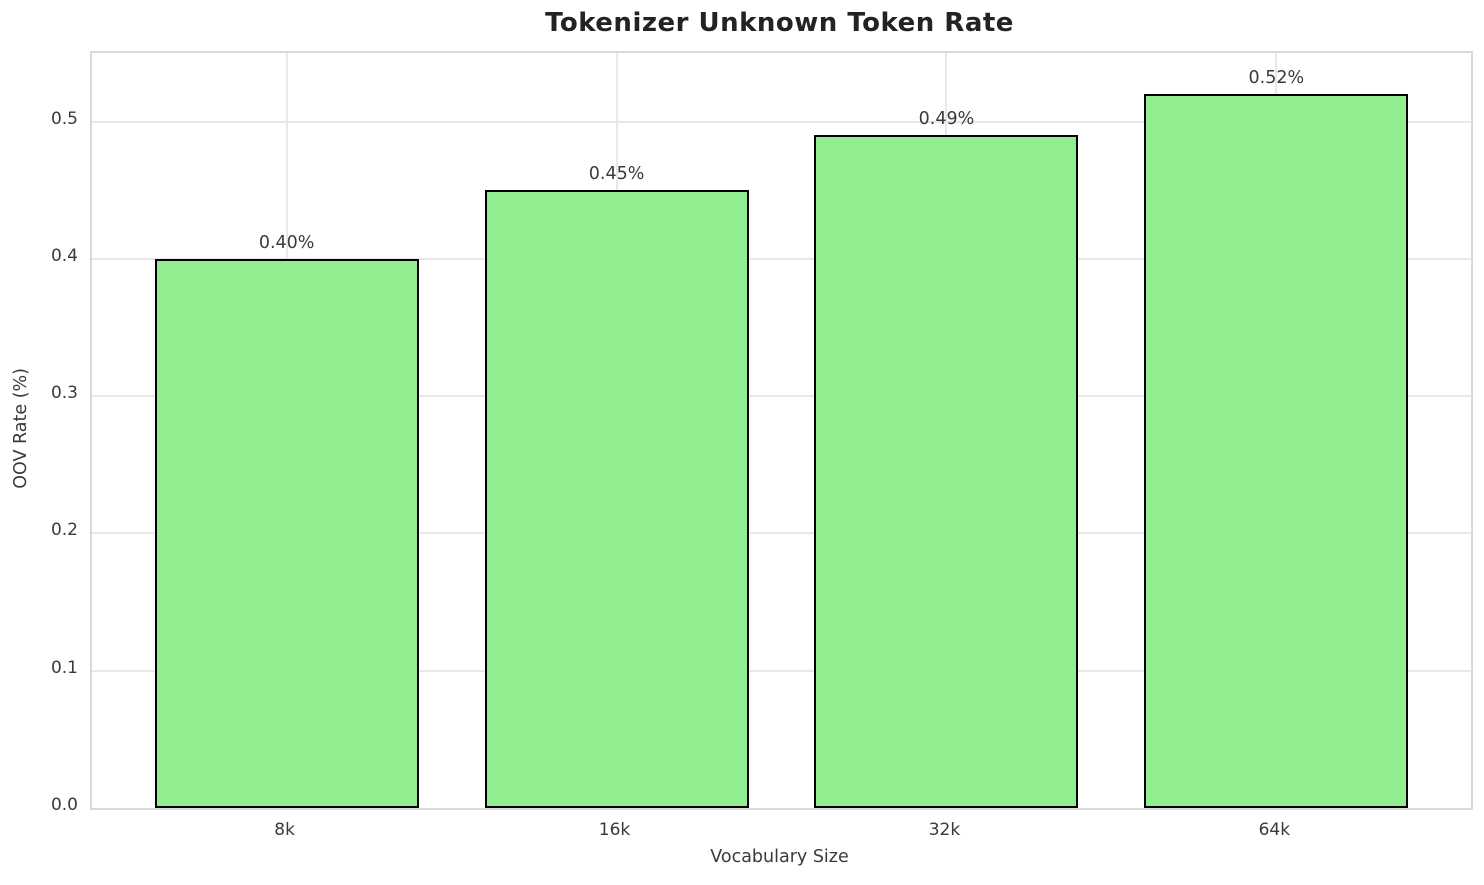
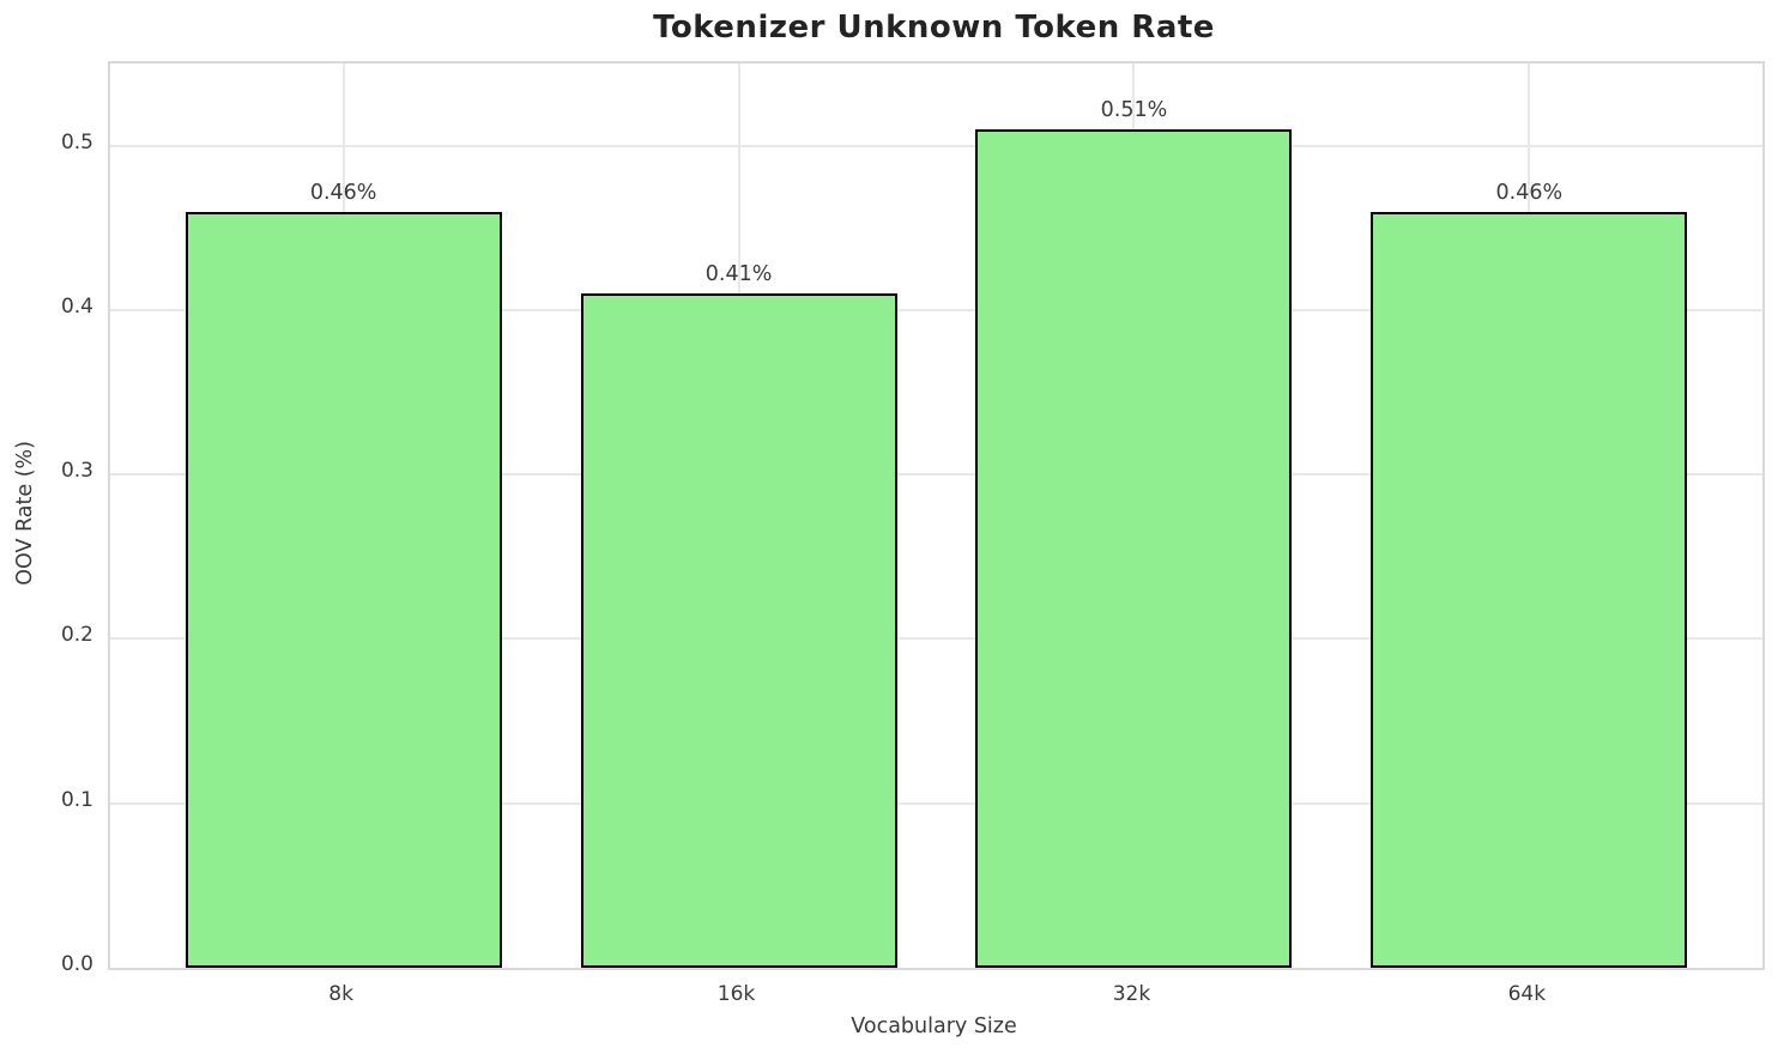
8k: 0.40% -> 0.46%
16k: 0.45% -> 0.41%
32k: 0.49% -> 0.51%
64k: 0.52% -> 0.46%
